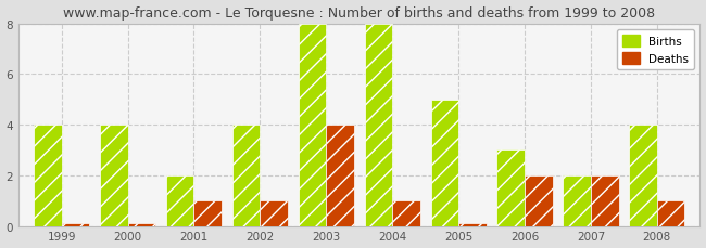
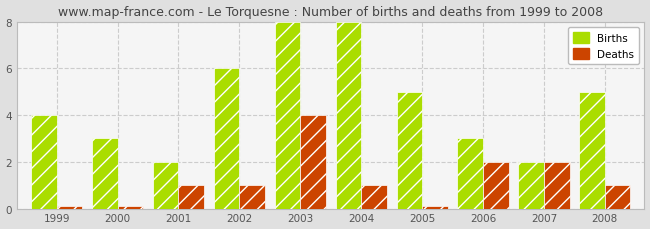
Births/2000: 4 -> 3
Births/2002: 4 -> 6
Births/2008: 4 -> 5
